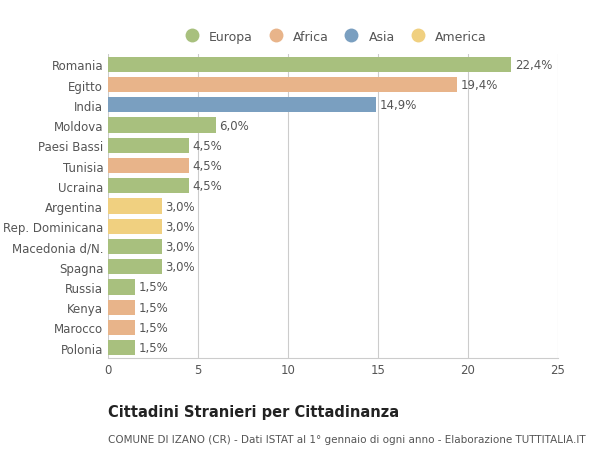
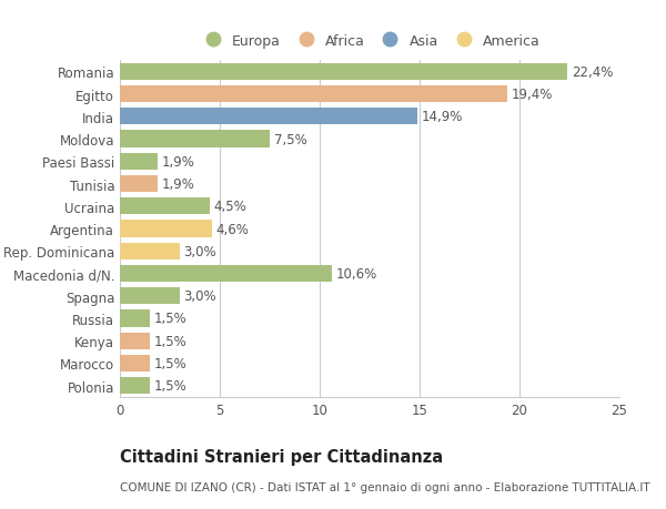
Moldova: 6,0% -> 7,5%
Paesi Bassi: 4,5% -> 1,9%
Tunisia: 4,5% -> 1,9%
Argentina: 3,0% -> 4,6%
Macedonia d/N.: 3,0% -> 10,6%
